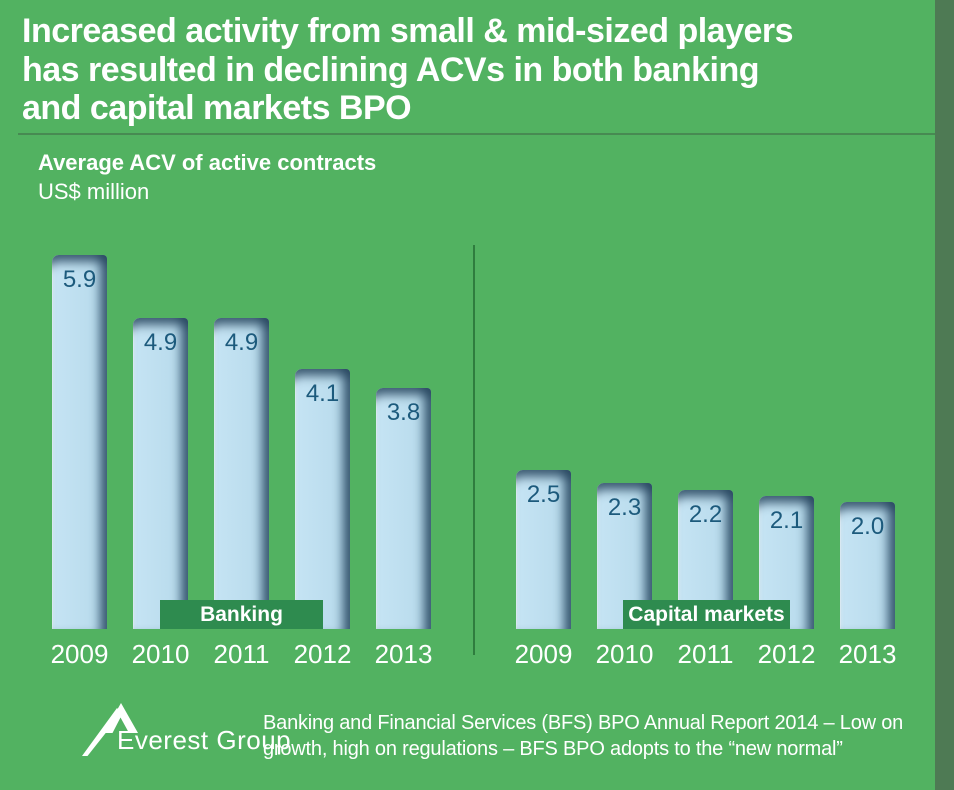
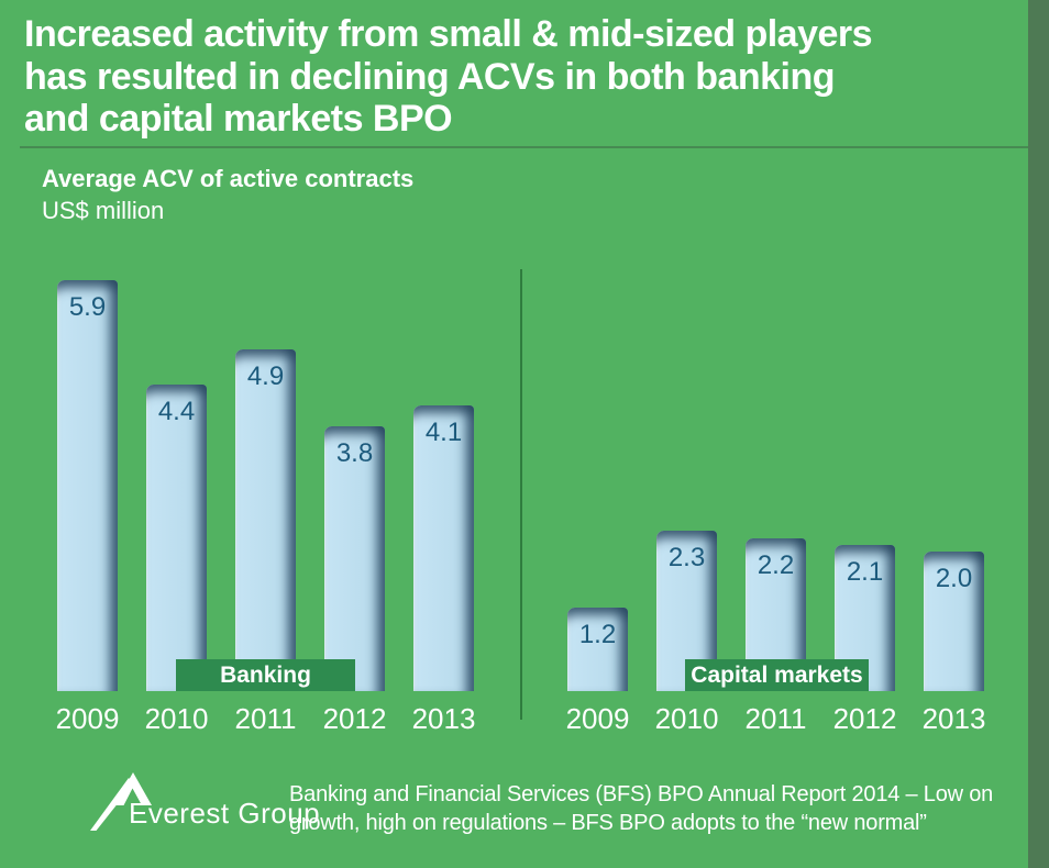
Capital markets/2009: 2.5 -> 1.2
Banking/2010: 4.9 -> 4.4
Banking/2012: 4.1 -> 3.8
Banking/2013: 3.8 -> 4.1
